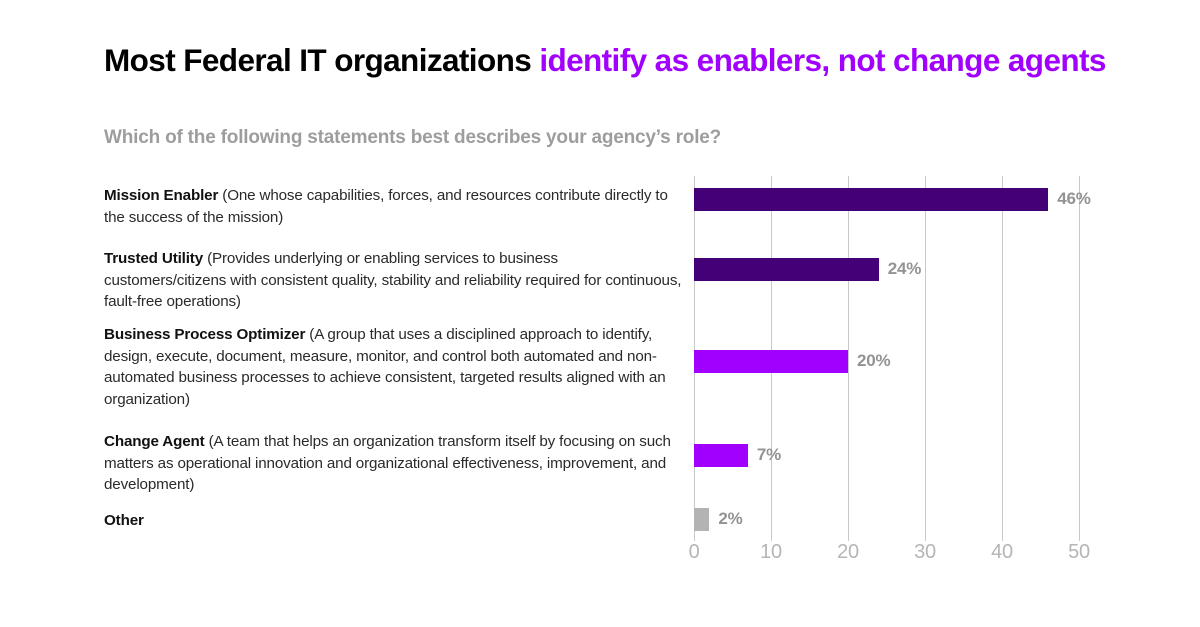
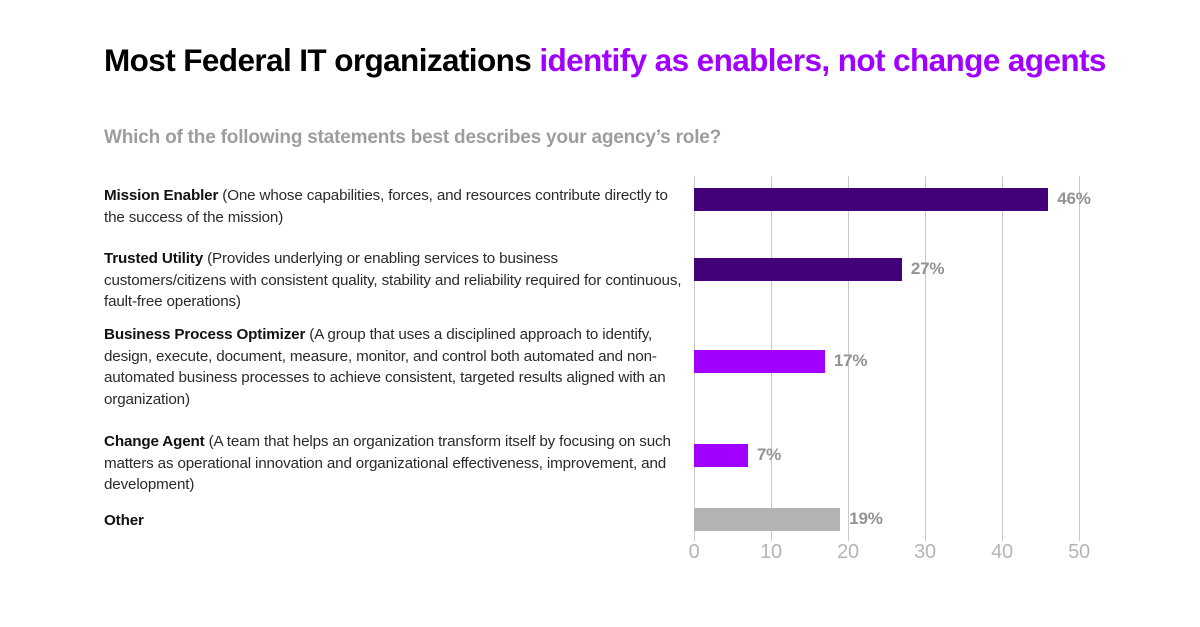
Trusted Utility: 24% -> 27%
Business Process Optimizer: 20% -> 17%
Other: 2% -> 19%
